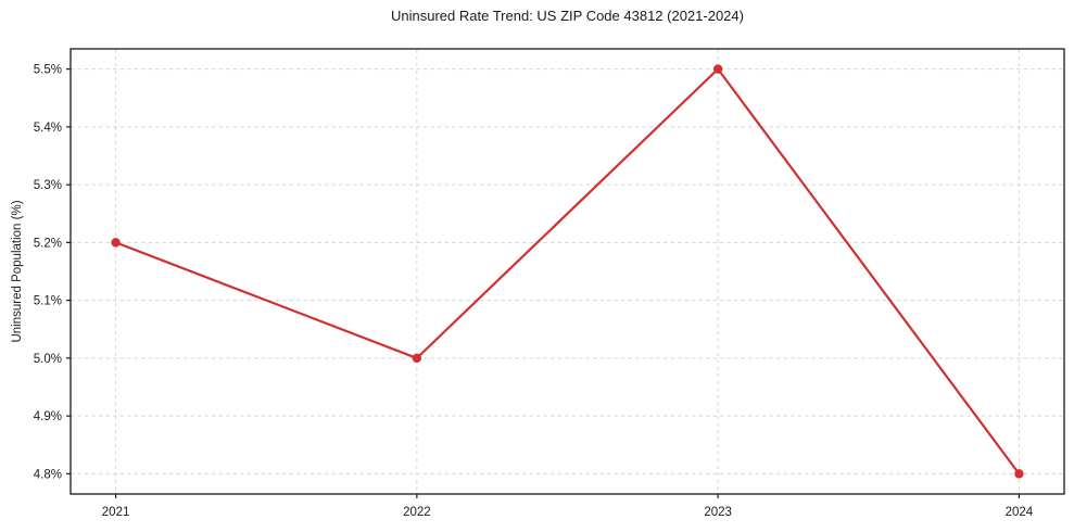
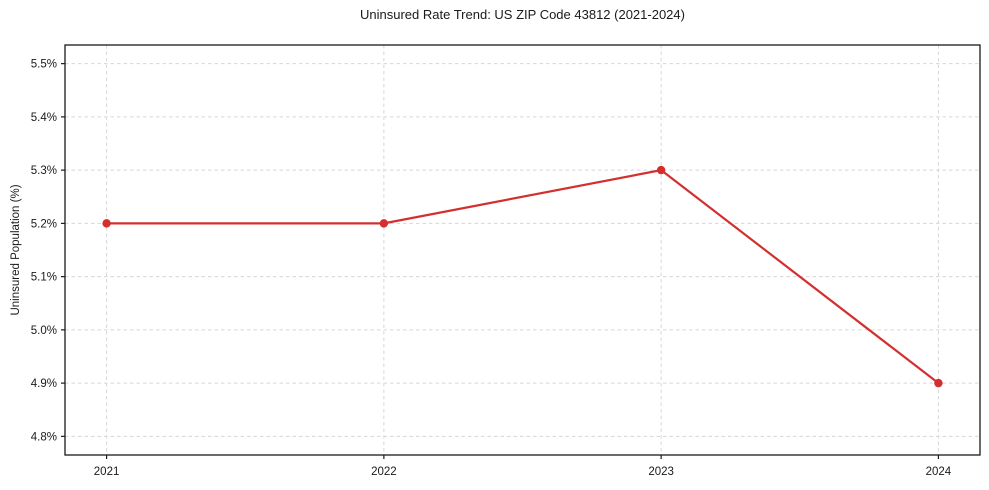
2022: 5.0% -> 5.2%
2023: 5.5% -> 5.3%
2024: 4.8% -> 4.9%
